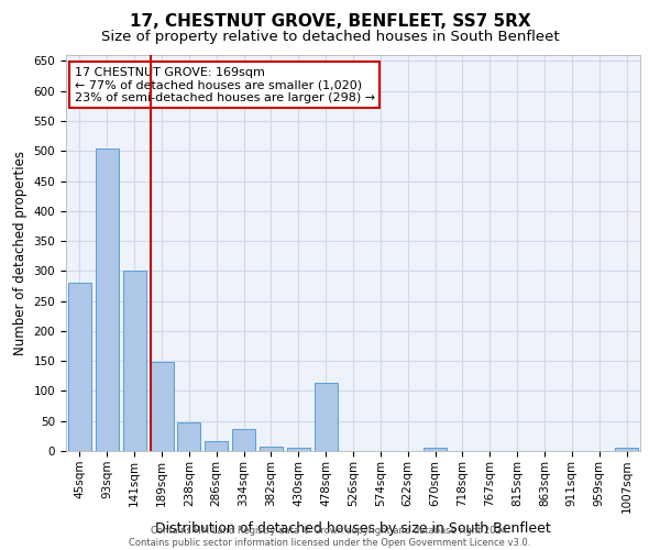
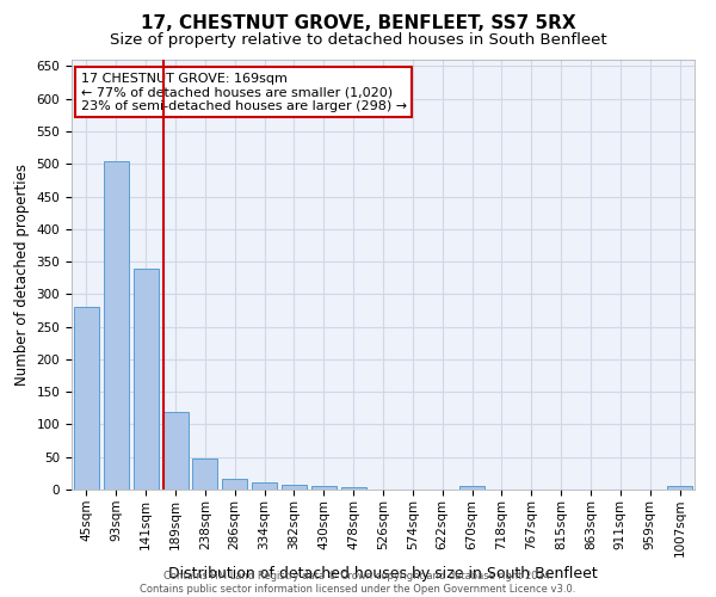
141sqm: 300 -> 340
189sqm: 148 -> 120
334sqm: 36 -> 11
478sqm: 114 -> 3
